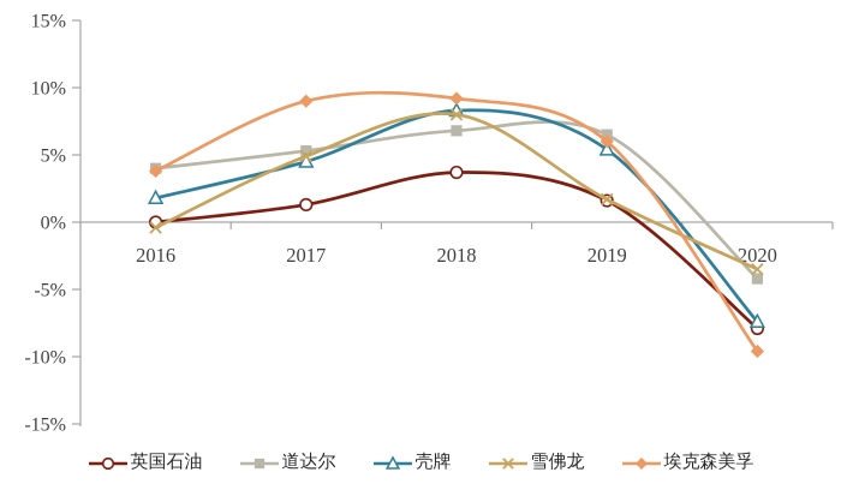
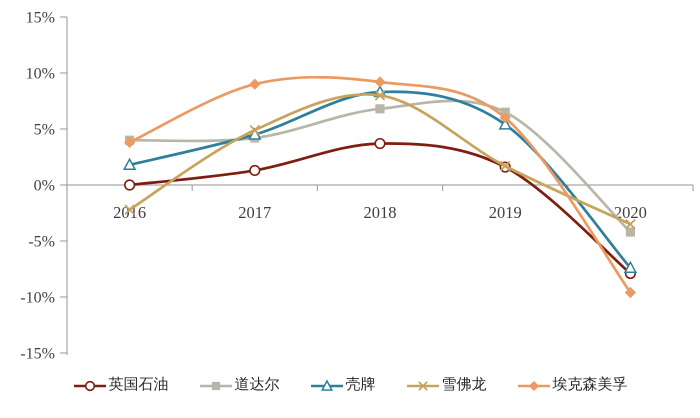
雪佛龙/2016: -0.4% -> -2.2%
道达尔/2017: 5.3% -> 4.2%
